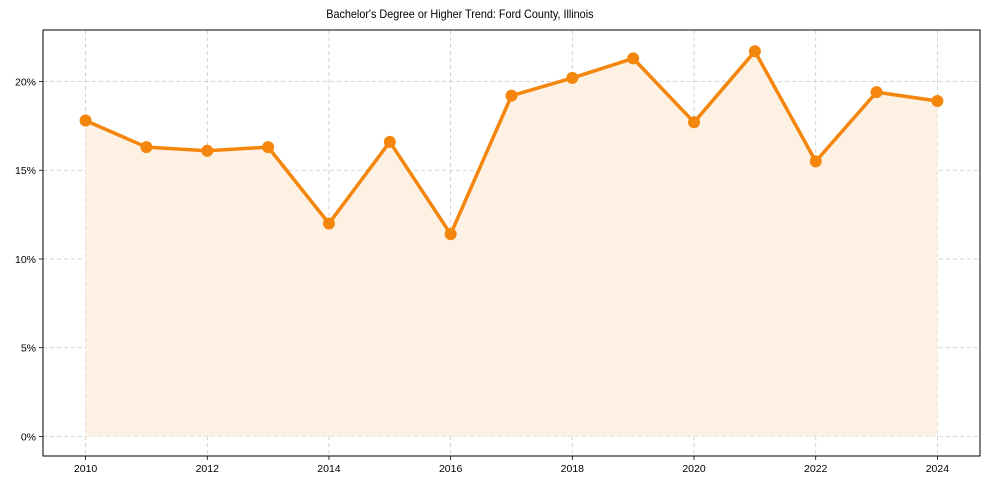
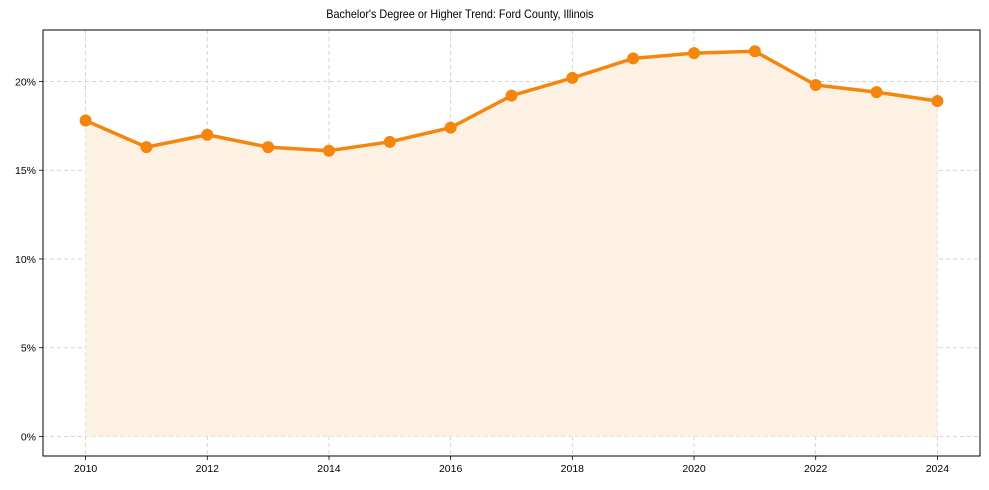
2012: 16.1% -> 17.0%
2014: 12.0% -> 16.1%
2016: 11.4% -> 17.4%
2020: 17.7% -> 21.6%
2022: 15.5% -> 19.8%
